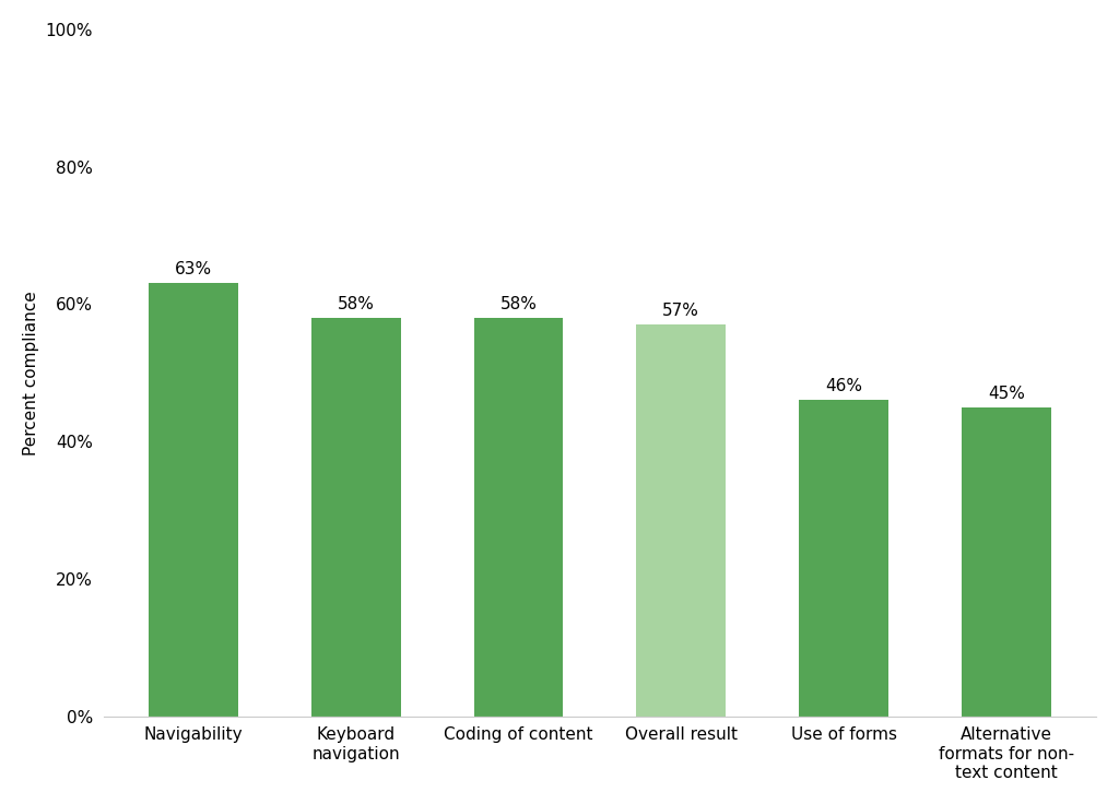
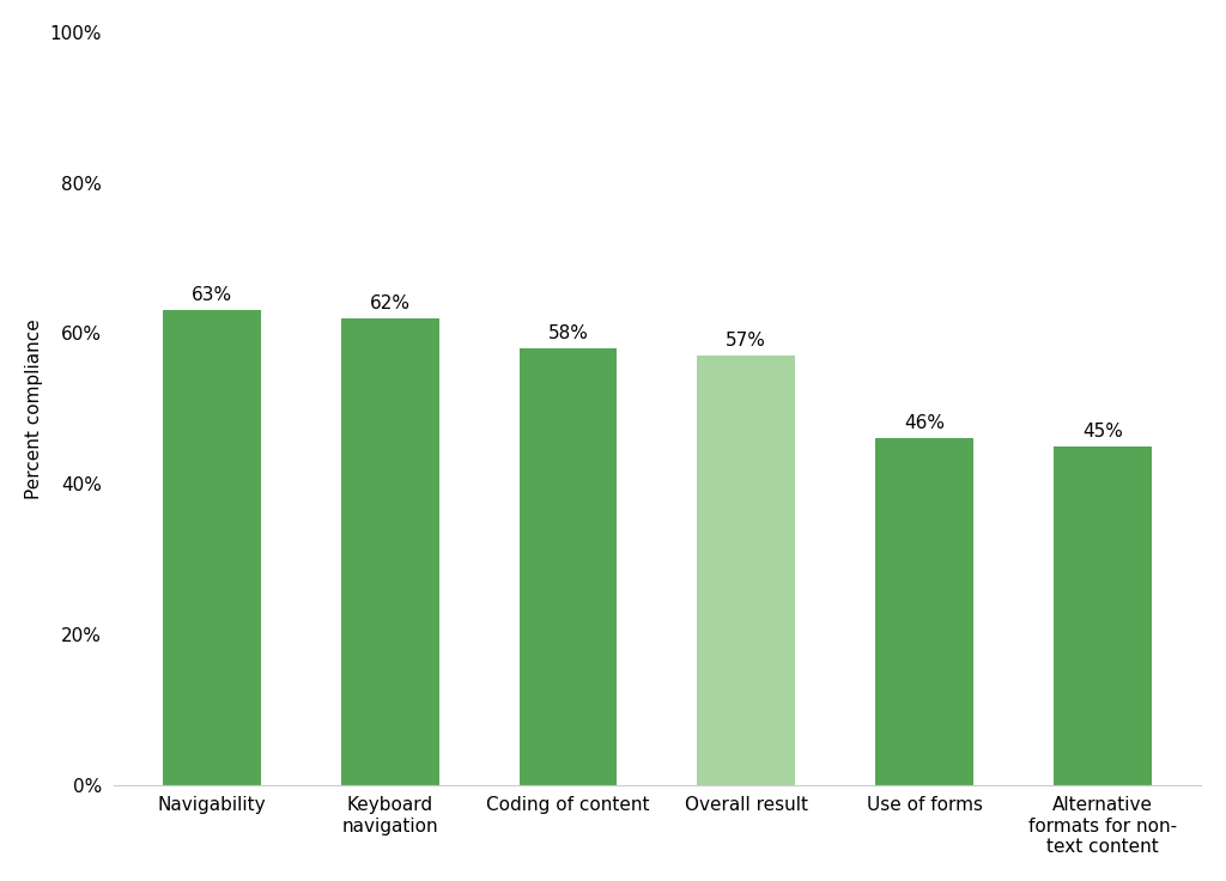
Keyboard navigation: 58% -> 62%
